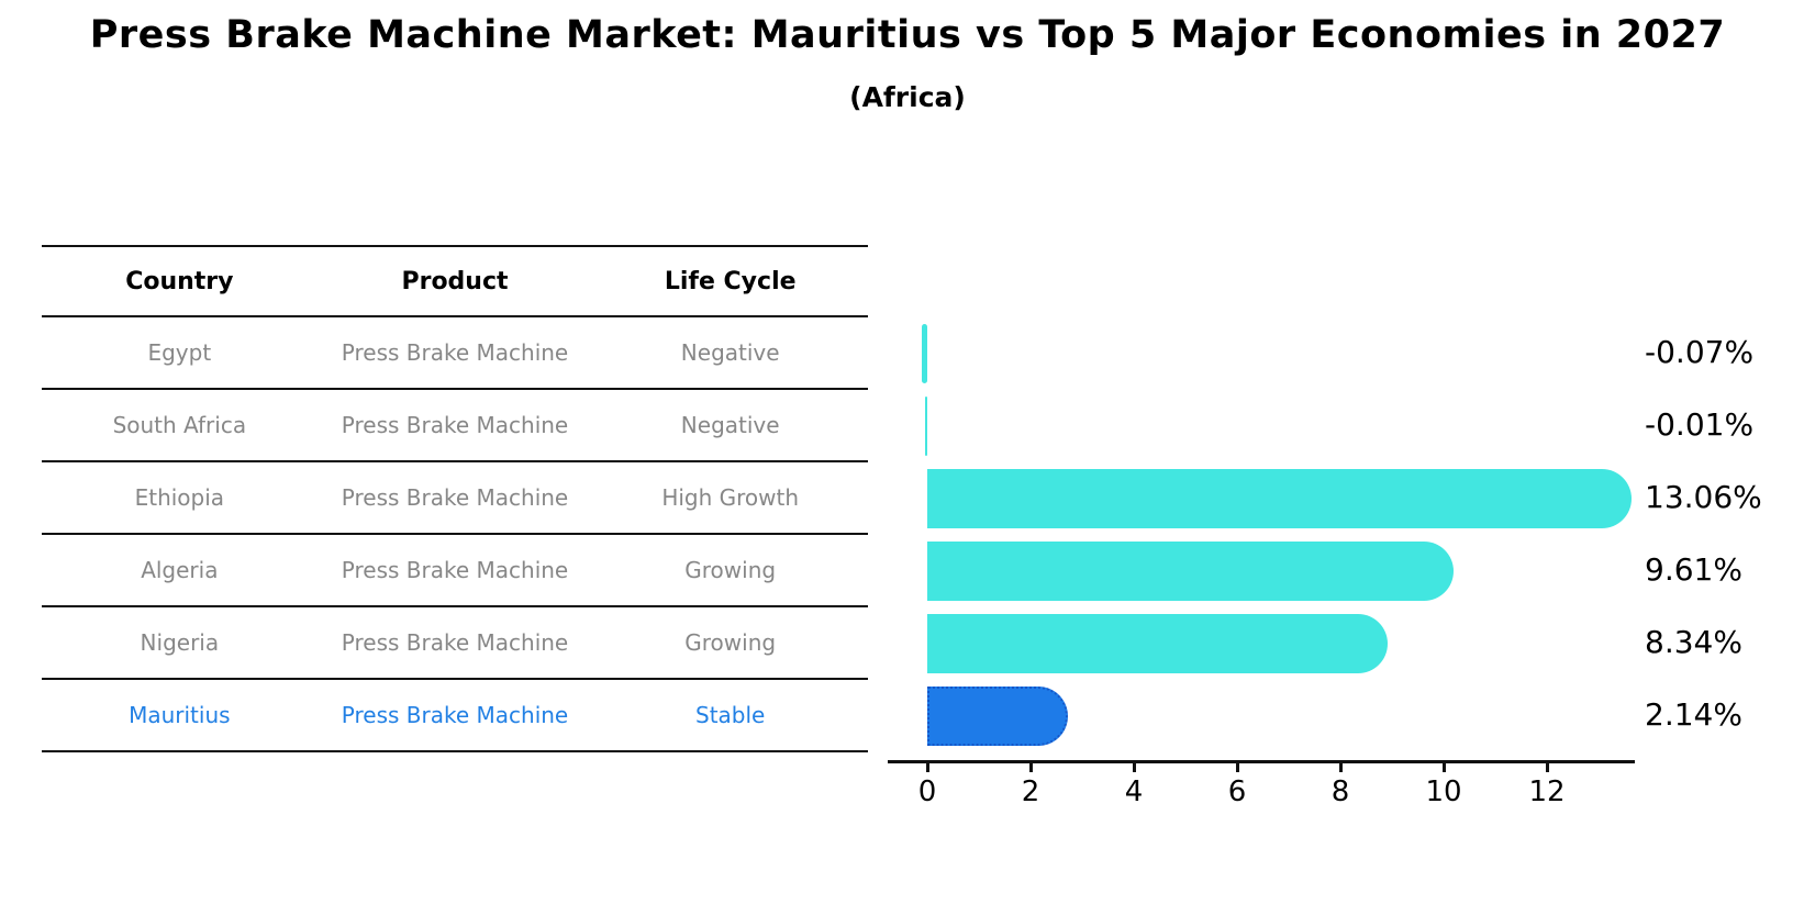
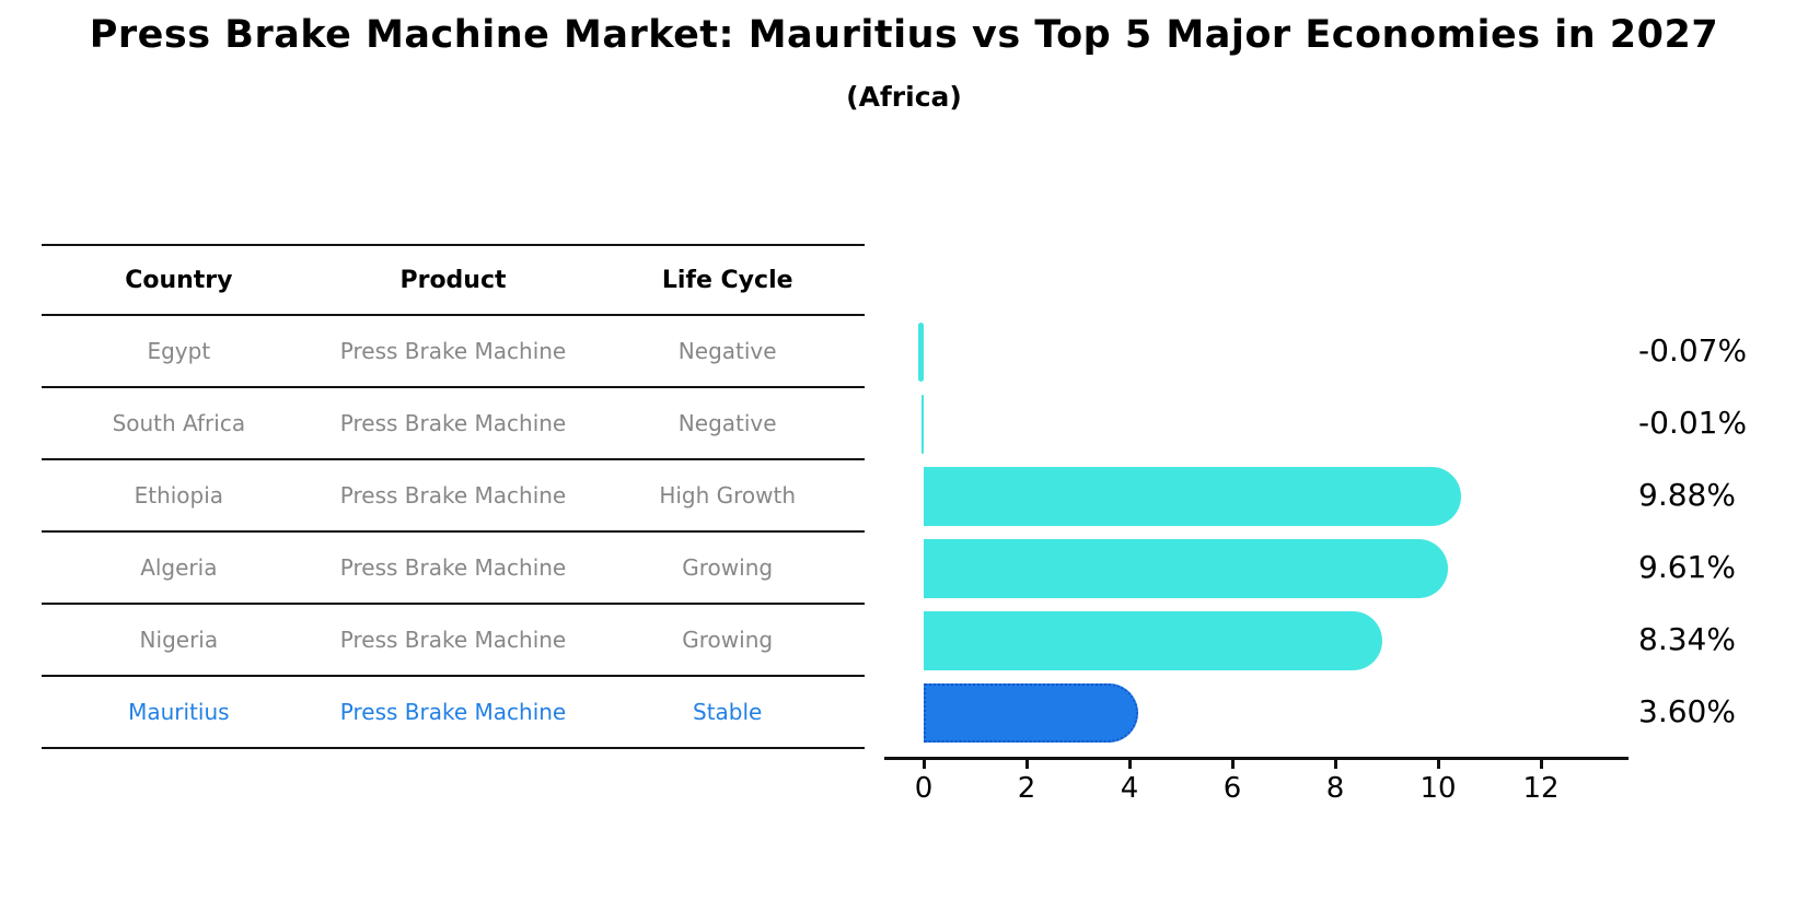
Ethiopia: 13.06% -> 9.88%
Mauritius: 2.14% -> 3.60%
